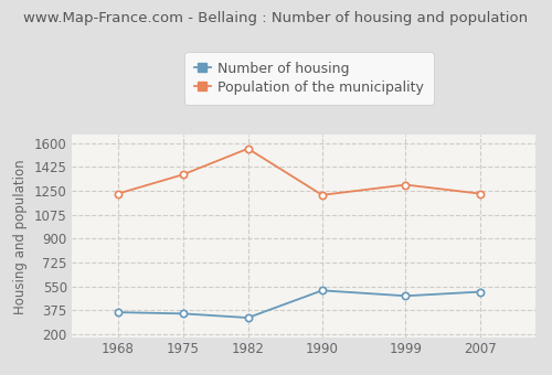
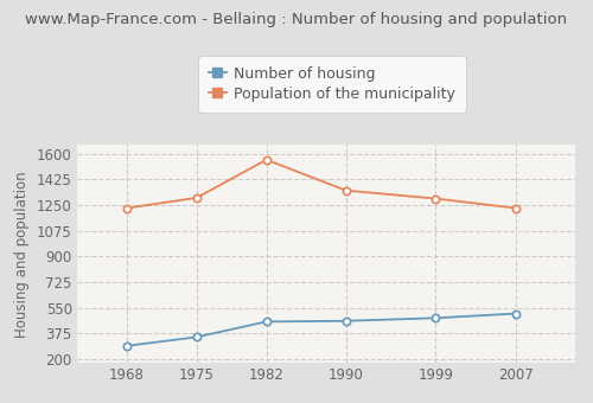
Number of housing/1968: 360 -> 290
Population of the municipality/1975: 1370 -> 1300
Number of housing/1982: 320 -> 460
Number of housing/1990: 520 -> 460
Population of the municipality/1990: 1220 -> 1350
